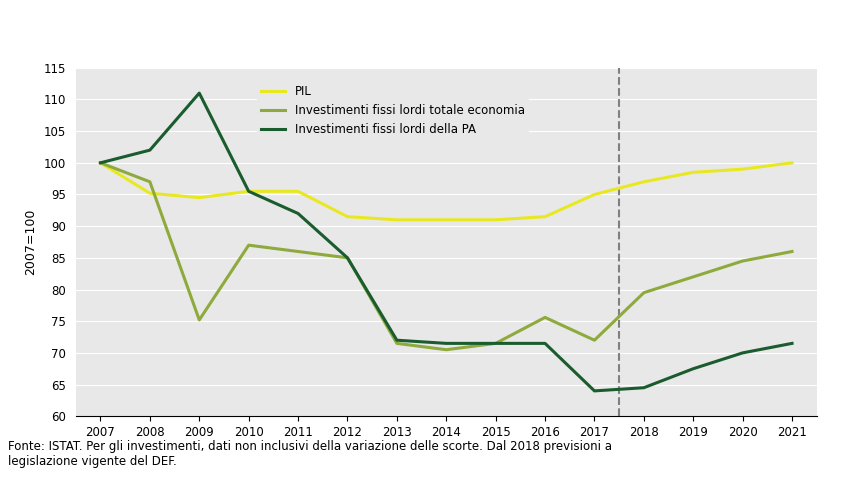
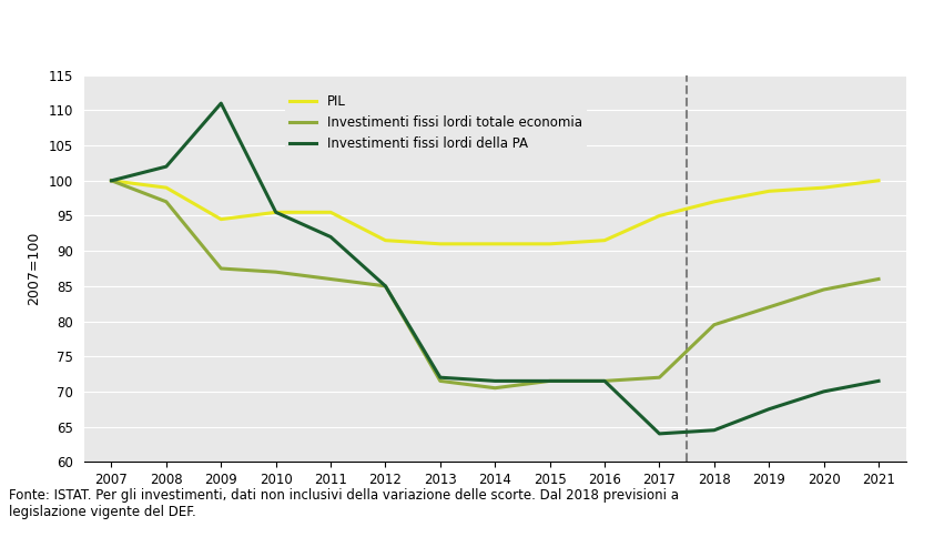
PIL/2008: 95.2 -> 99.0
Investimenti fissi lordi totale economia/2009: 75.2 -> 87.5
Investimenti fissi lordi totale economia/2016: 75.6 -> 71.5
